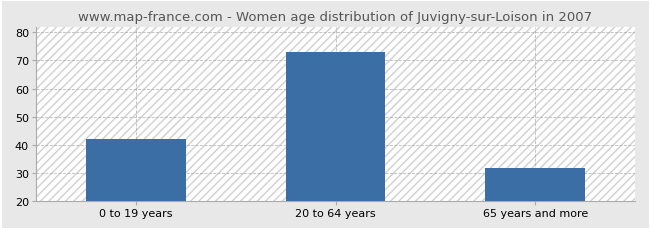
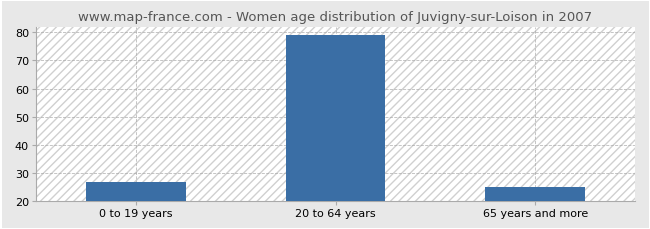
0 to 19 years: 42 -> 27
20 to 64 years: 73 -> 79
65 years and more: 32 -> 25
